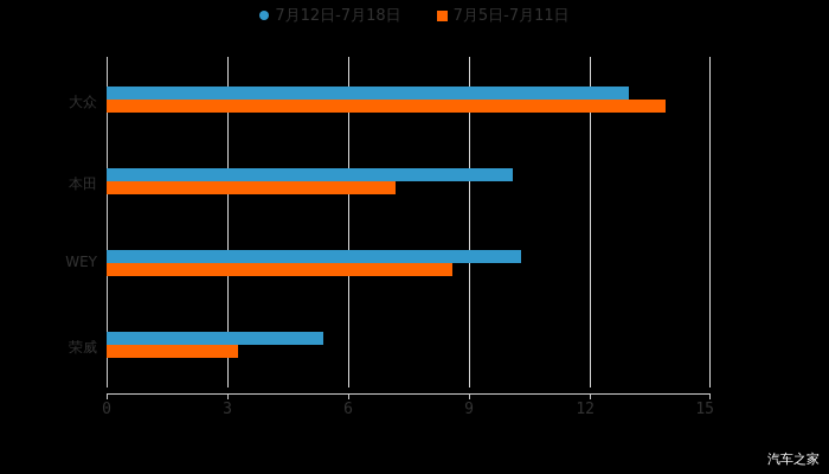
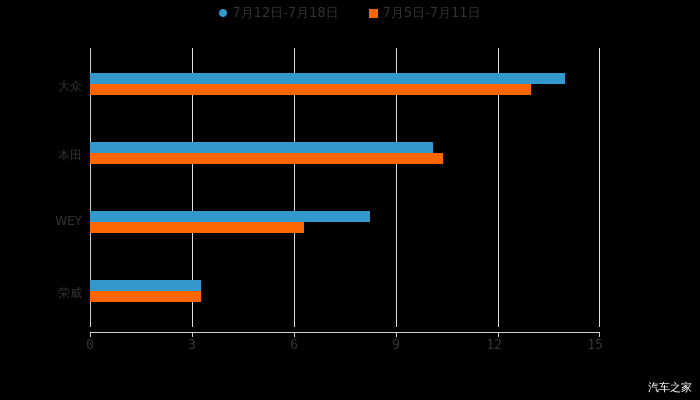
7月12日-7月18日/大众: 13.0 -> 14.0
7月5日-7月11日/大众: 13.9 -> 13.0
7月5日-7月11日/本田: 7.2 -> 10.4
7月12日-7月18日/WEY: 10.3 -> 8.3
7月5日-7月11日/WEY: 8.6 -> 6.3
7月12日-7月18日/荣威: 5.4 -> 3.3
